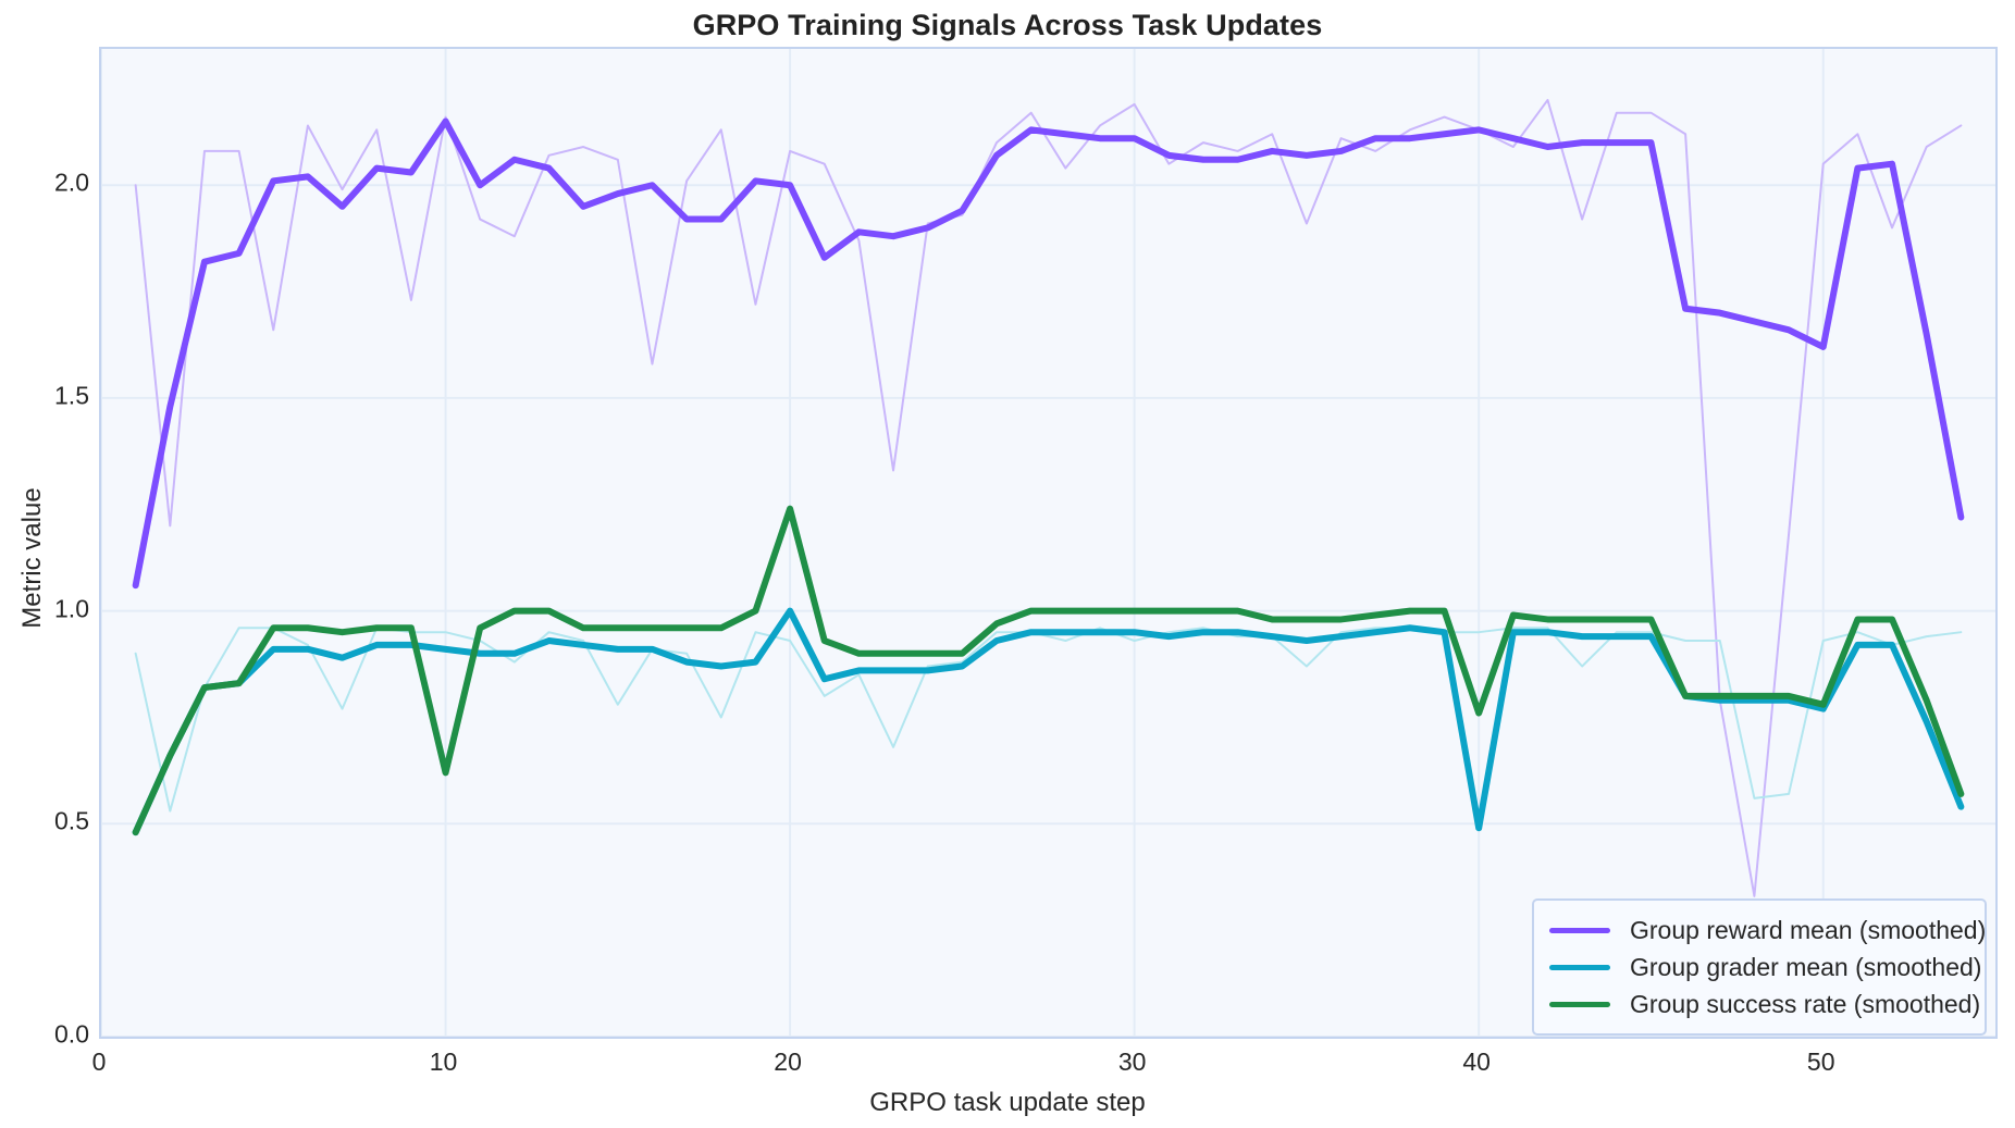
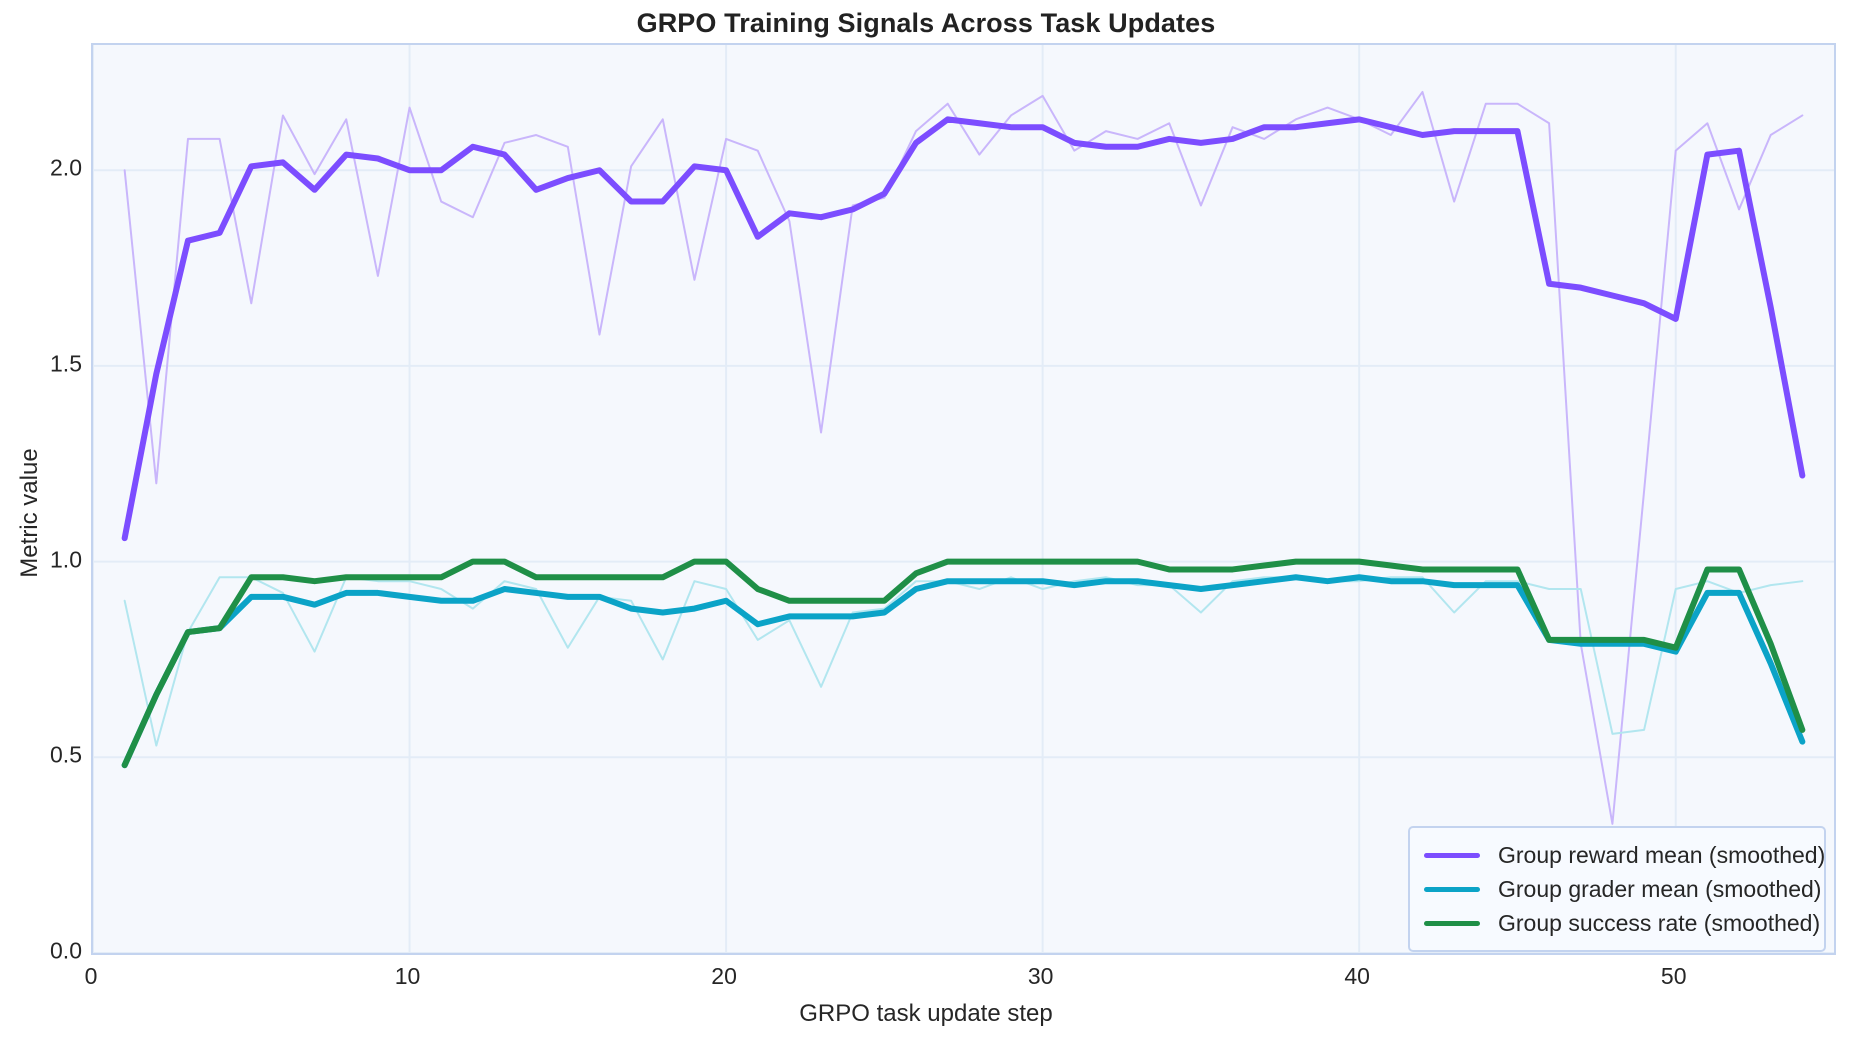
Group reward mean (smoothed)/10: 2.15 -> 2.00
Group success rate (smoothed)/10: 0.62 -> 0.96
Group grader mean (smoothed)/20: 1.00 -> 0.90
Group success rate (smoothed)/20: 1.24 -> 1.00
Group grader mean (smoothed)/40: 0.49 -> 0.96
Group success rate (smoothed)/40: 0.76 -> 1.00
